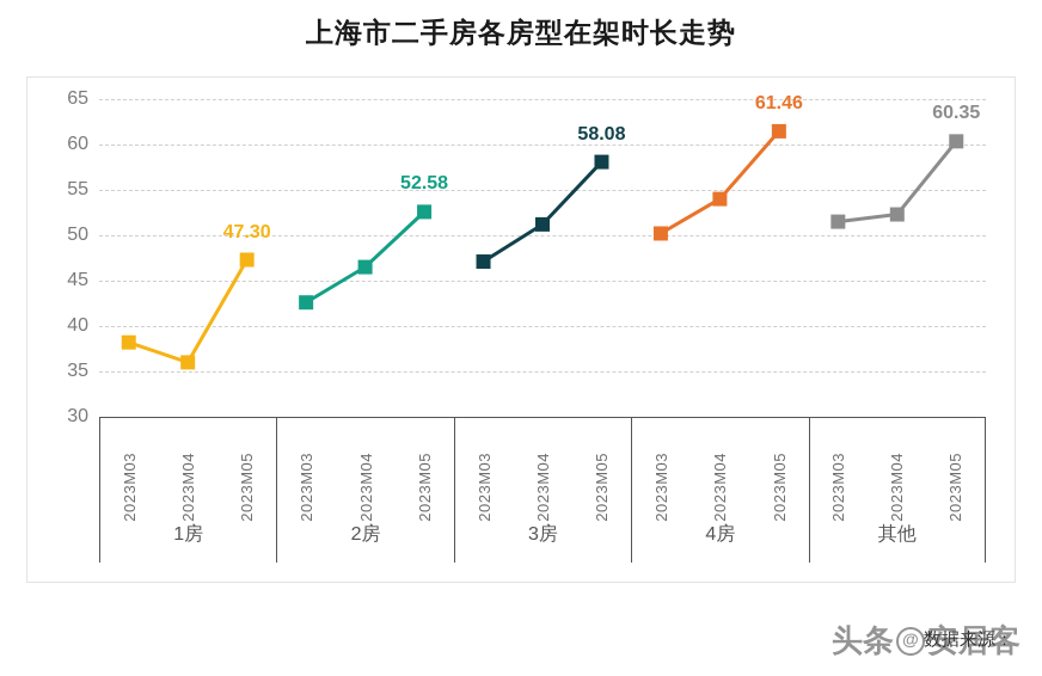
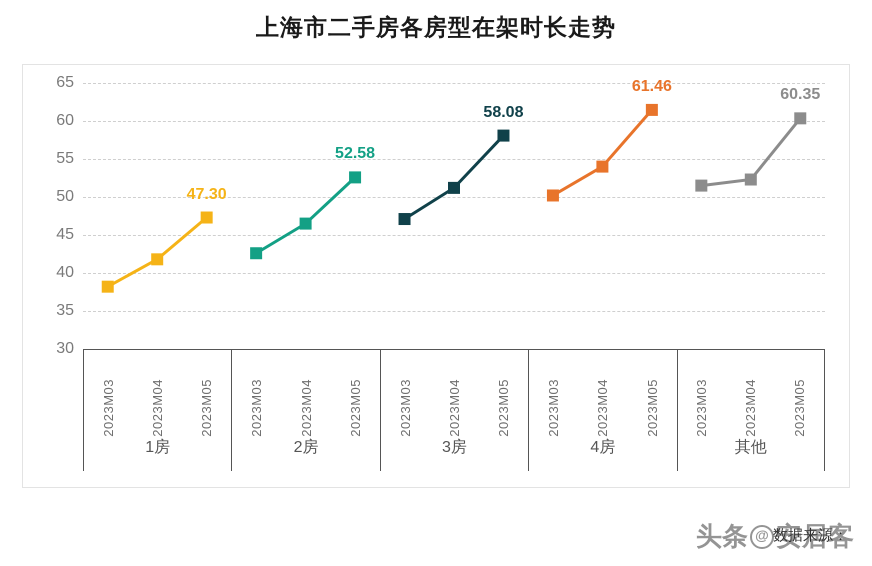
1房/2023M04: 36 -> 42
